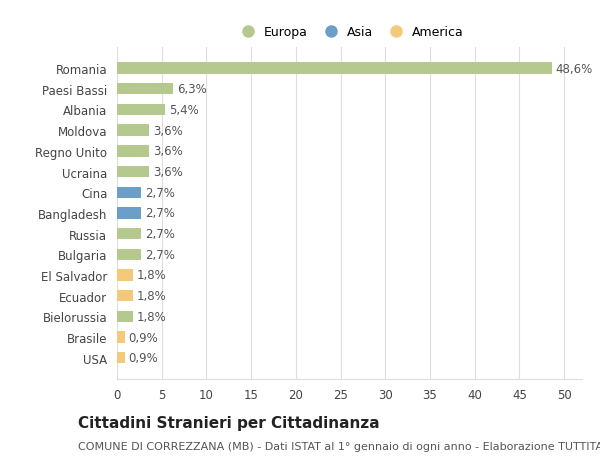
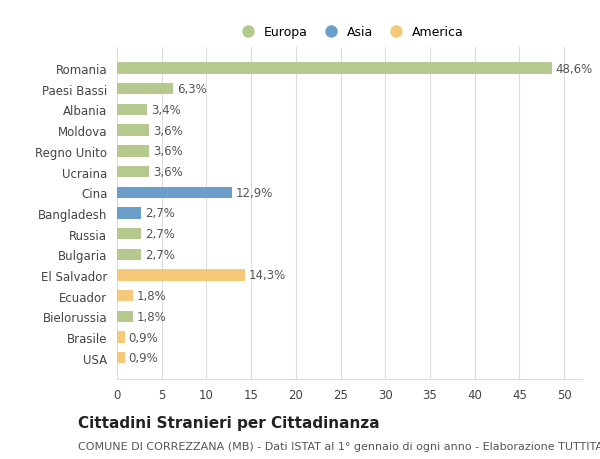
Albania: 5,4% -> 3,4%
Cina: 2,7% -> 12,9%
El Salvador: 1,8% -> 14,3%
